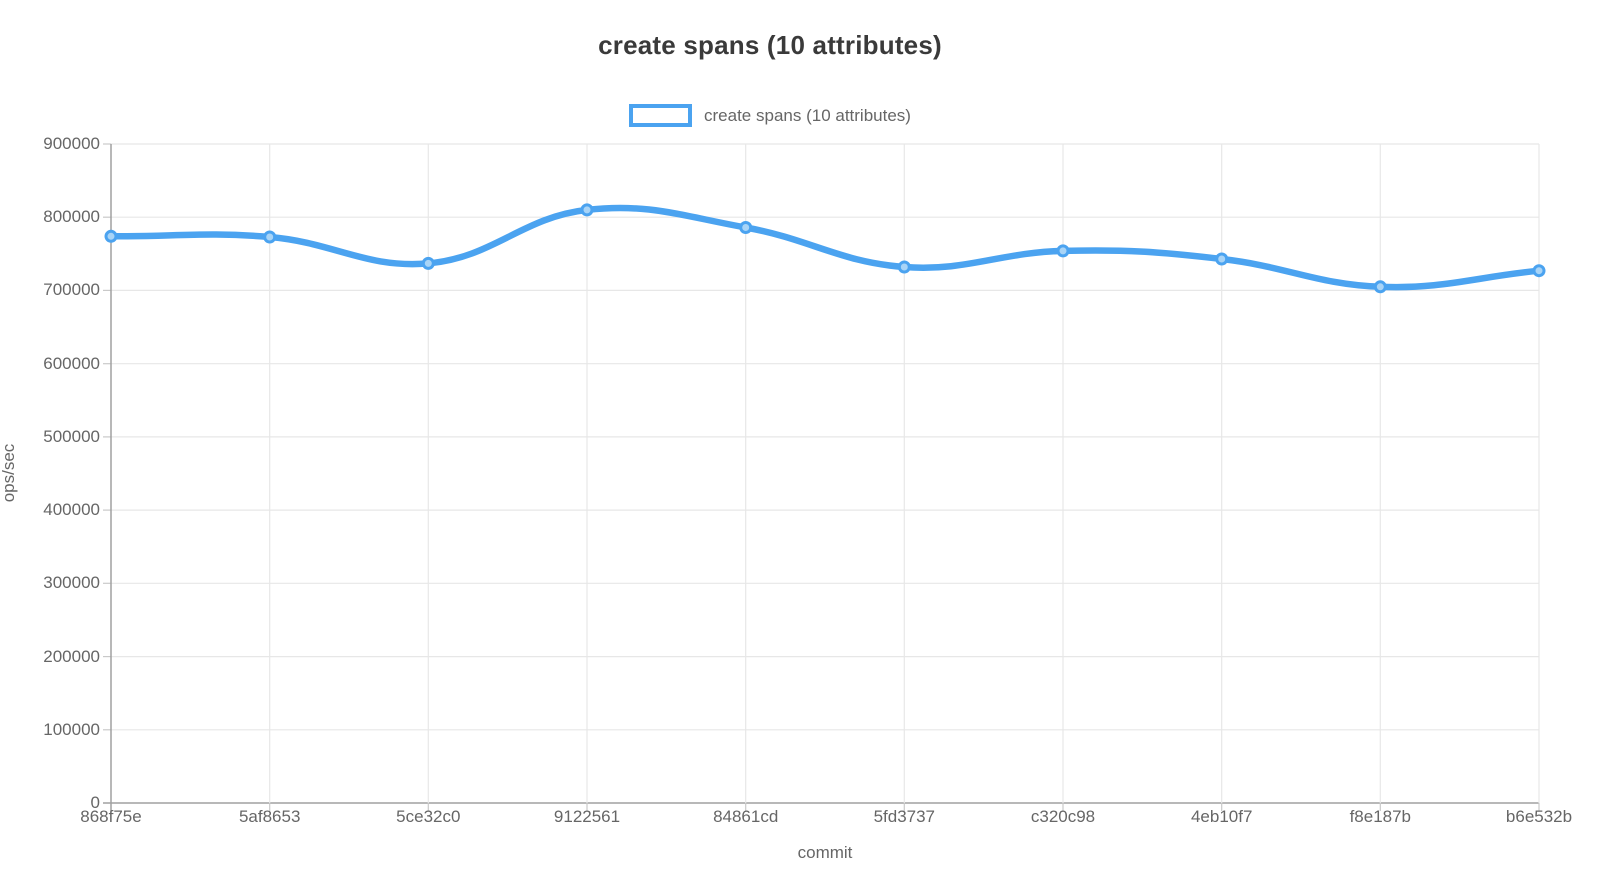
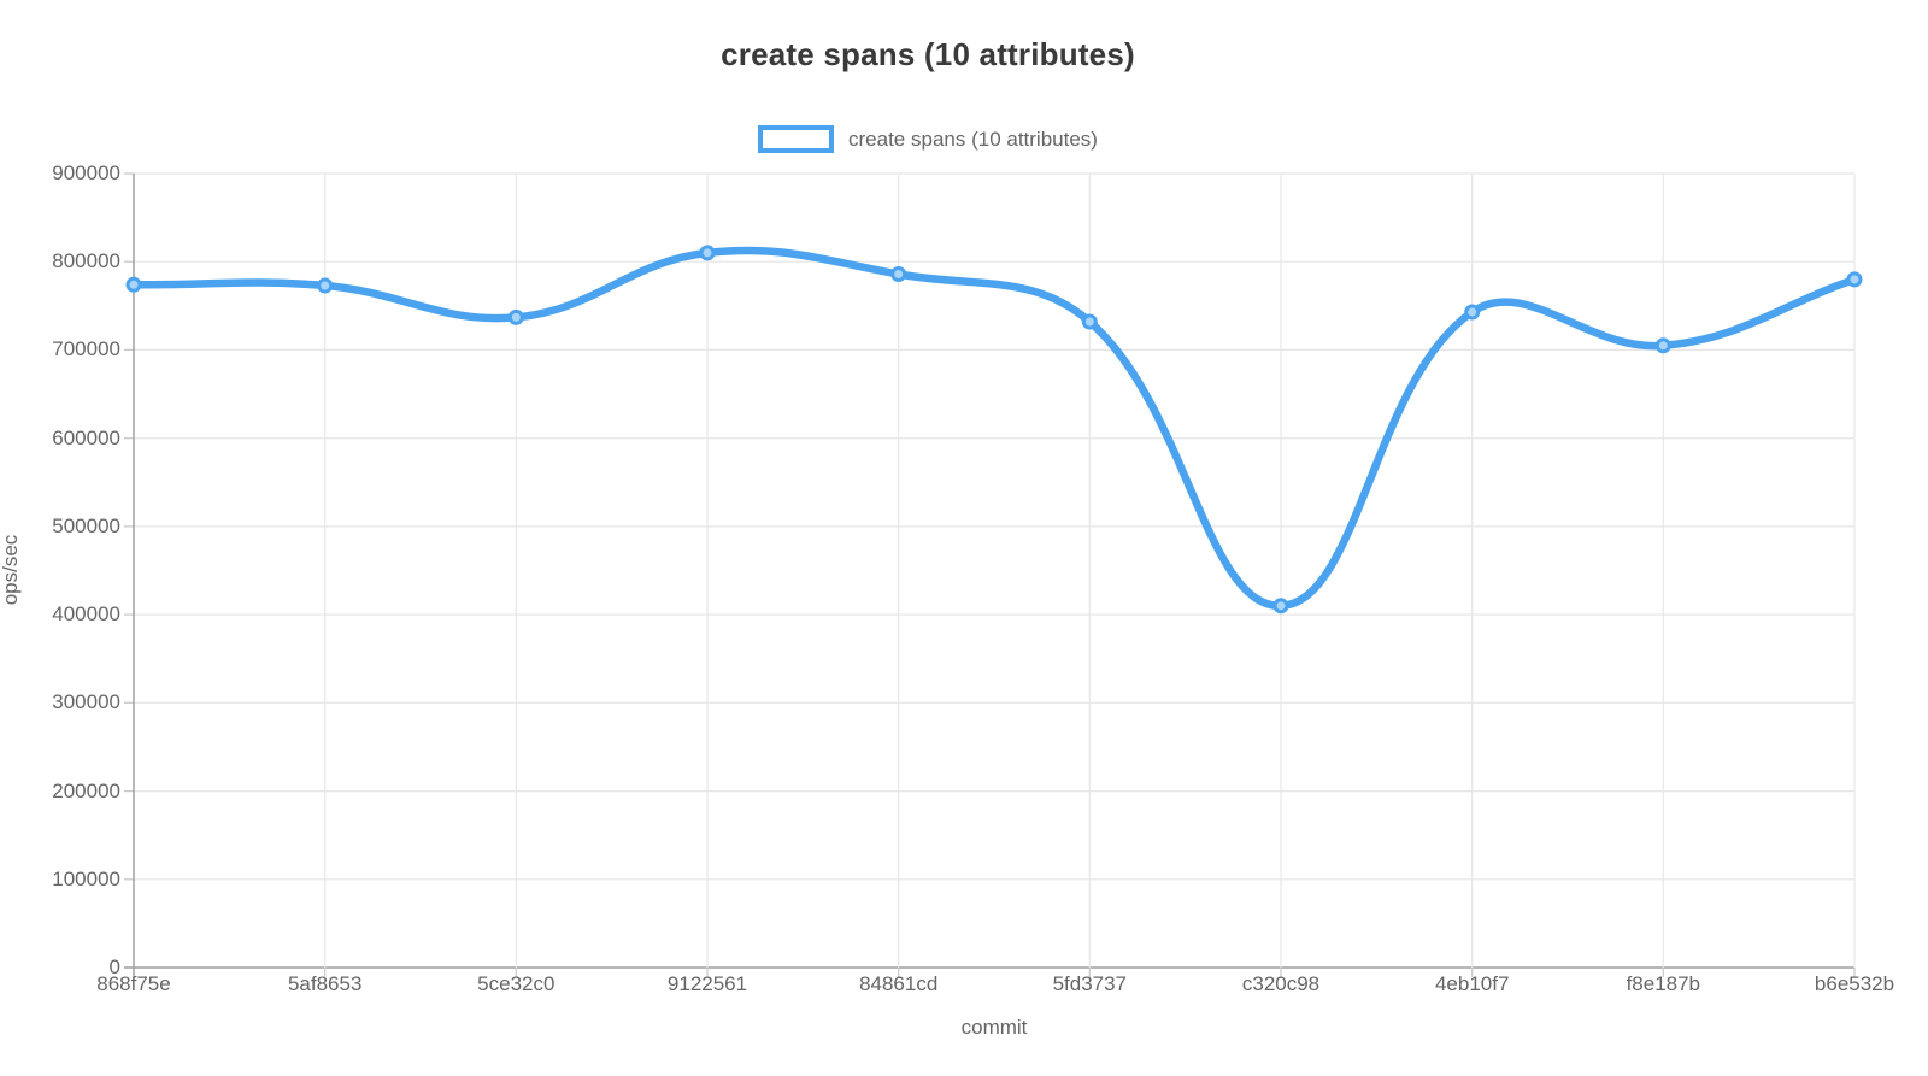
c320c98: 750000 -> 410000
b6e532b: 730000 -> 780000
